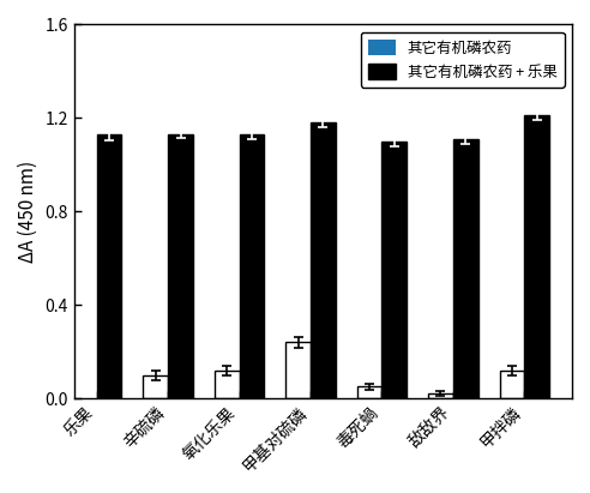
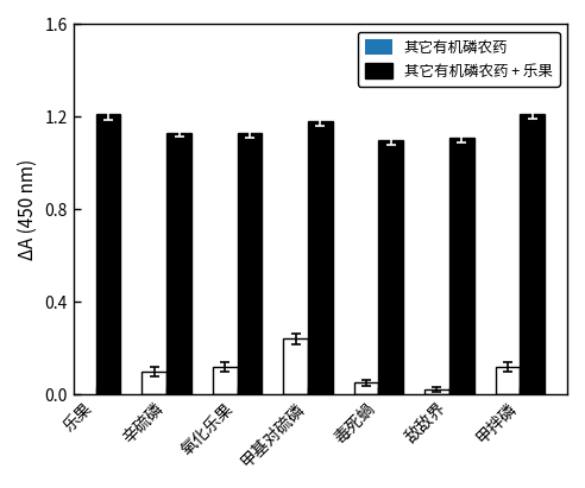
其它有机磷农药 + 乐果/乐果: 1.13 -> 1.21
